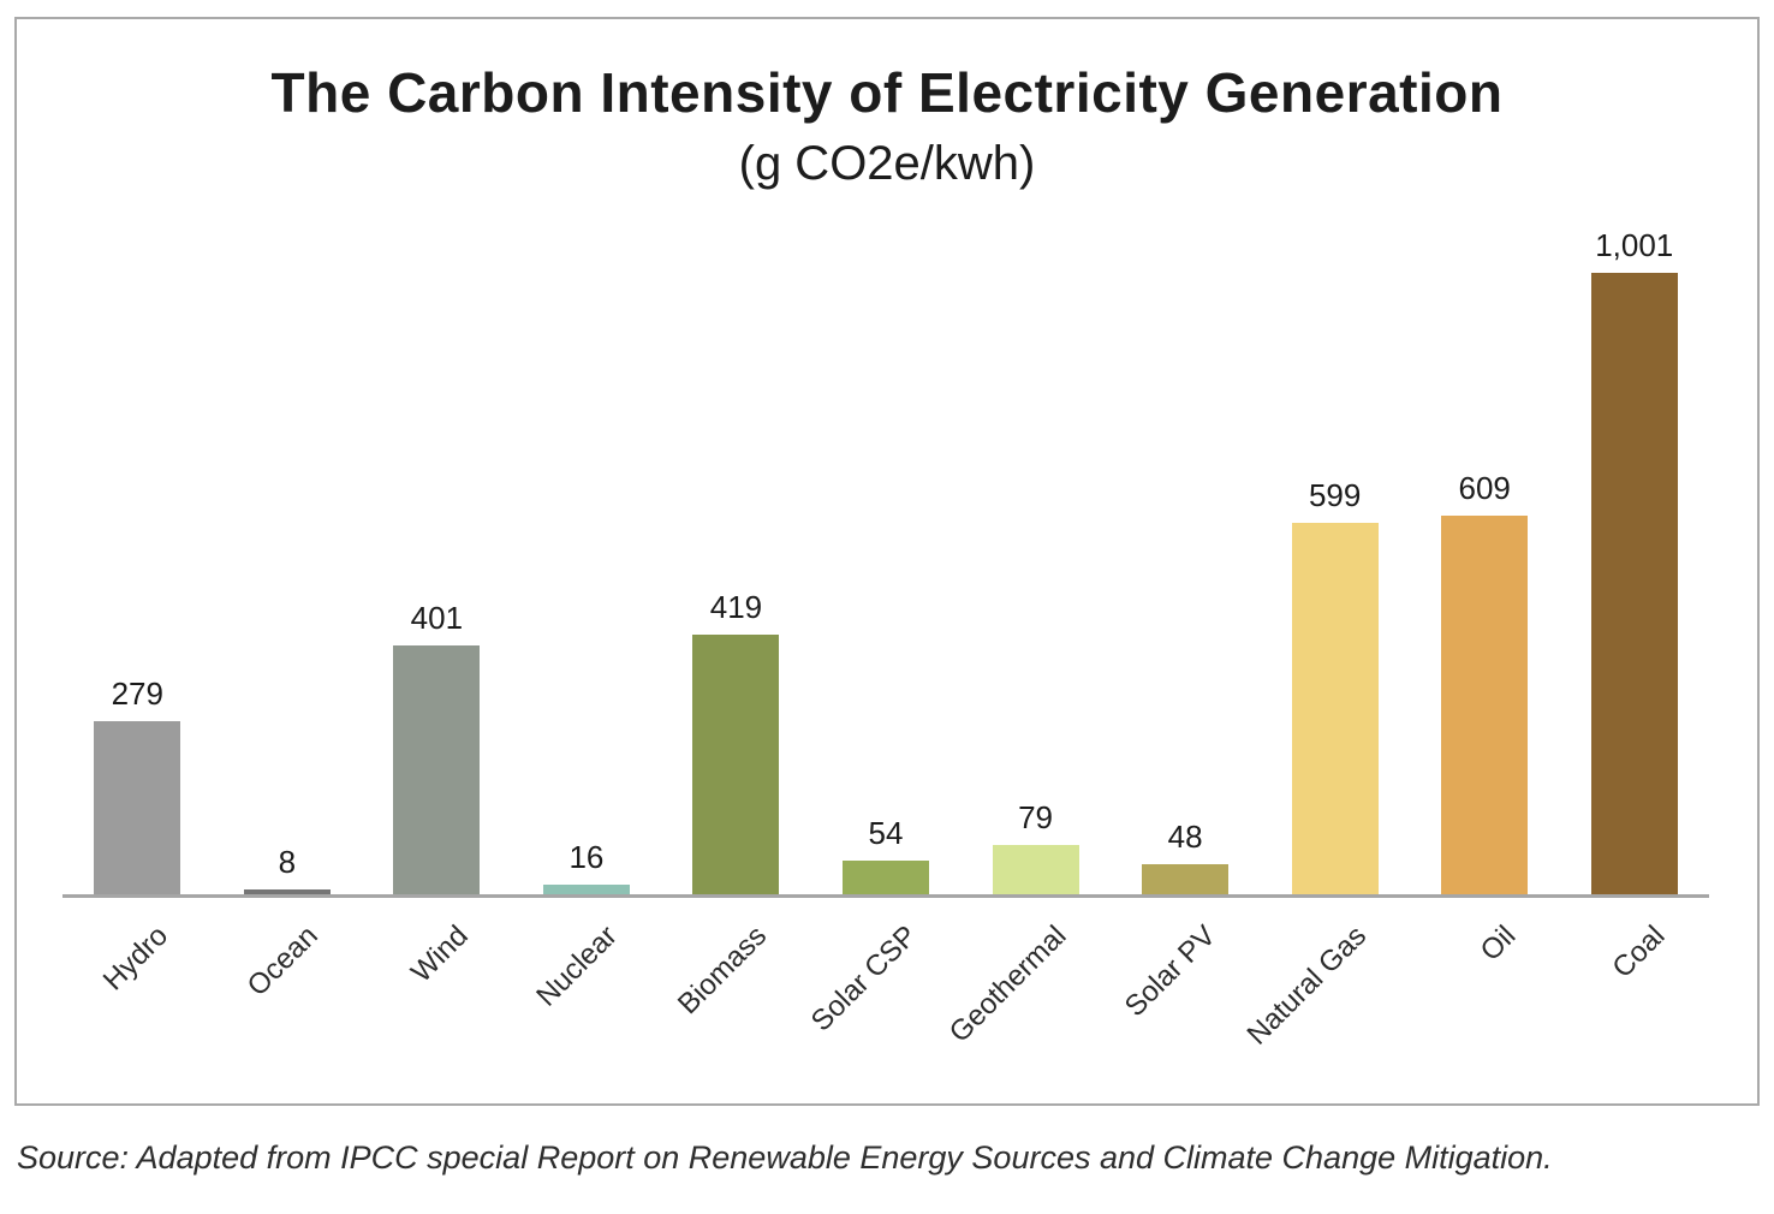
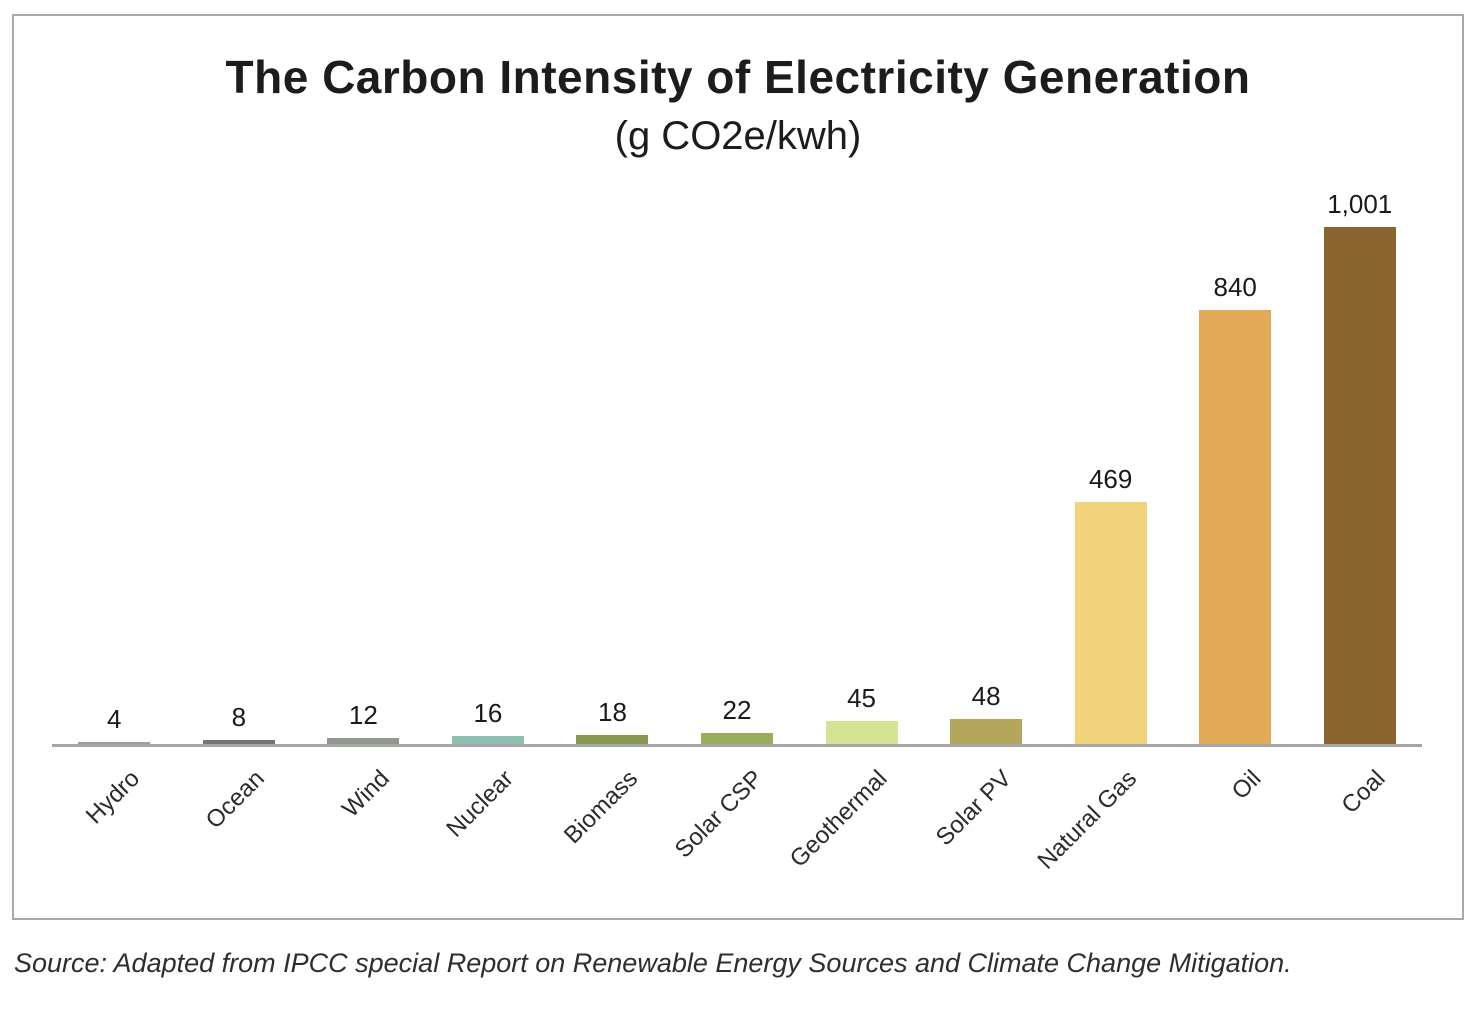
Hydro: 279 -> 4
Wind: 401 -> 12
Biomass: 419 -> 18
Solar CSP: 54 -> 22
Geothermal: 79 -> 45
Natural Gas: 599 -> 469
Oil: 609 -> 840
